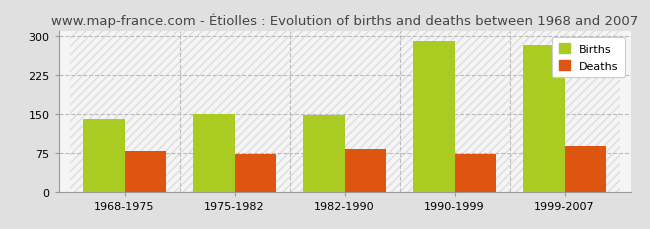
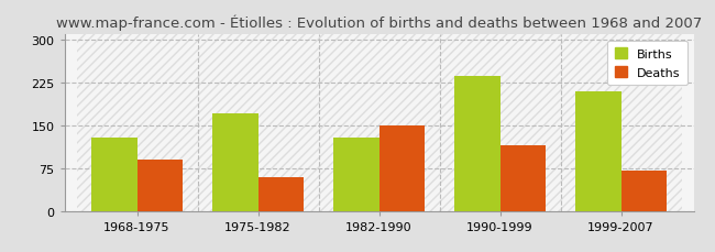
Births/1968-1975: 141 -> 130
Deaths/1968-1975: 80 -> 90
Births/1975-1982: 150 -> 172
Deaths/1975-1982: 74 -> 60
Births/1982-1990: 148 -> 130
Deaths/1982-1990: 84 -> 150
Births/1990-1999: 291 -> 238
Deaths/1990-1999: 73 -> 116
Births/1999-2007: 283 -> 210
Deaths/1999-2007: 88 -> 72
